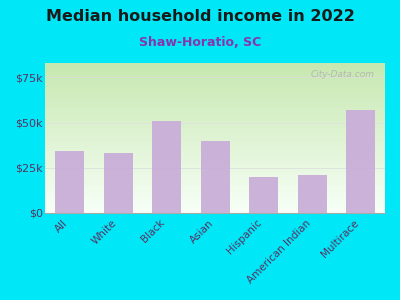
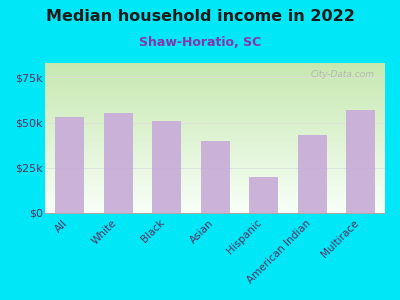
All: $34k -> $53k
White: $33k -> $56k
American Indian: $21k -> $43k
